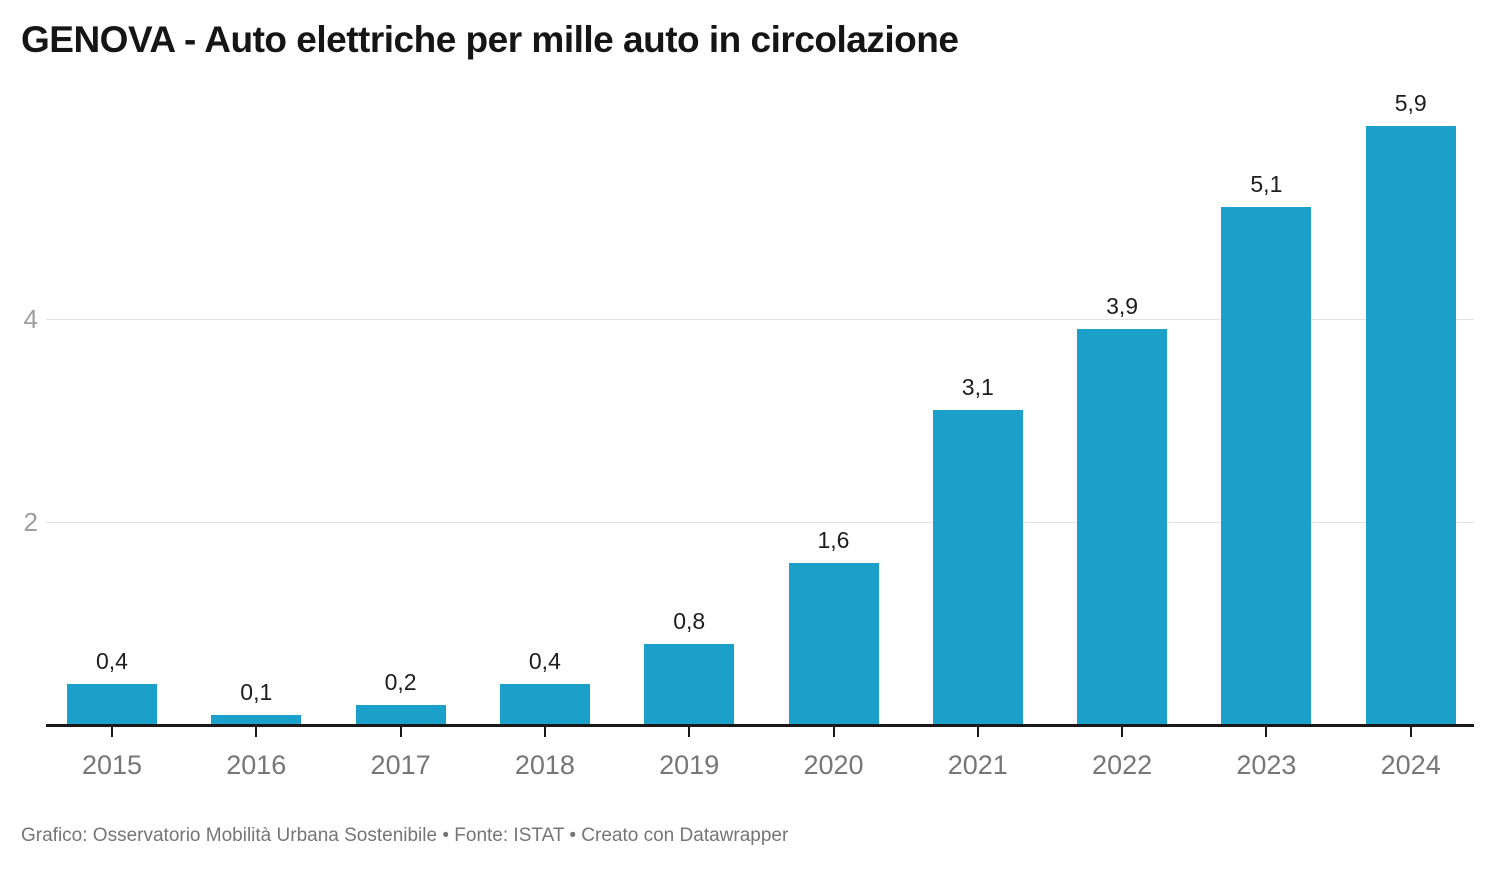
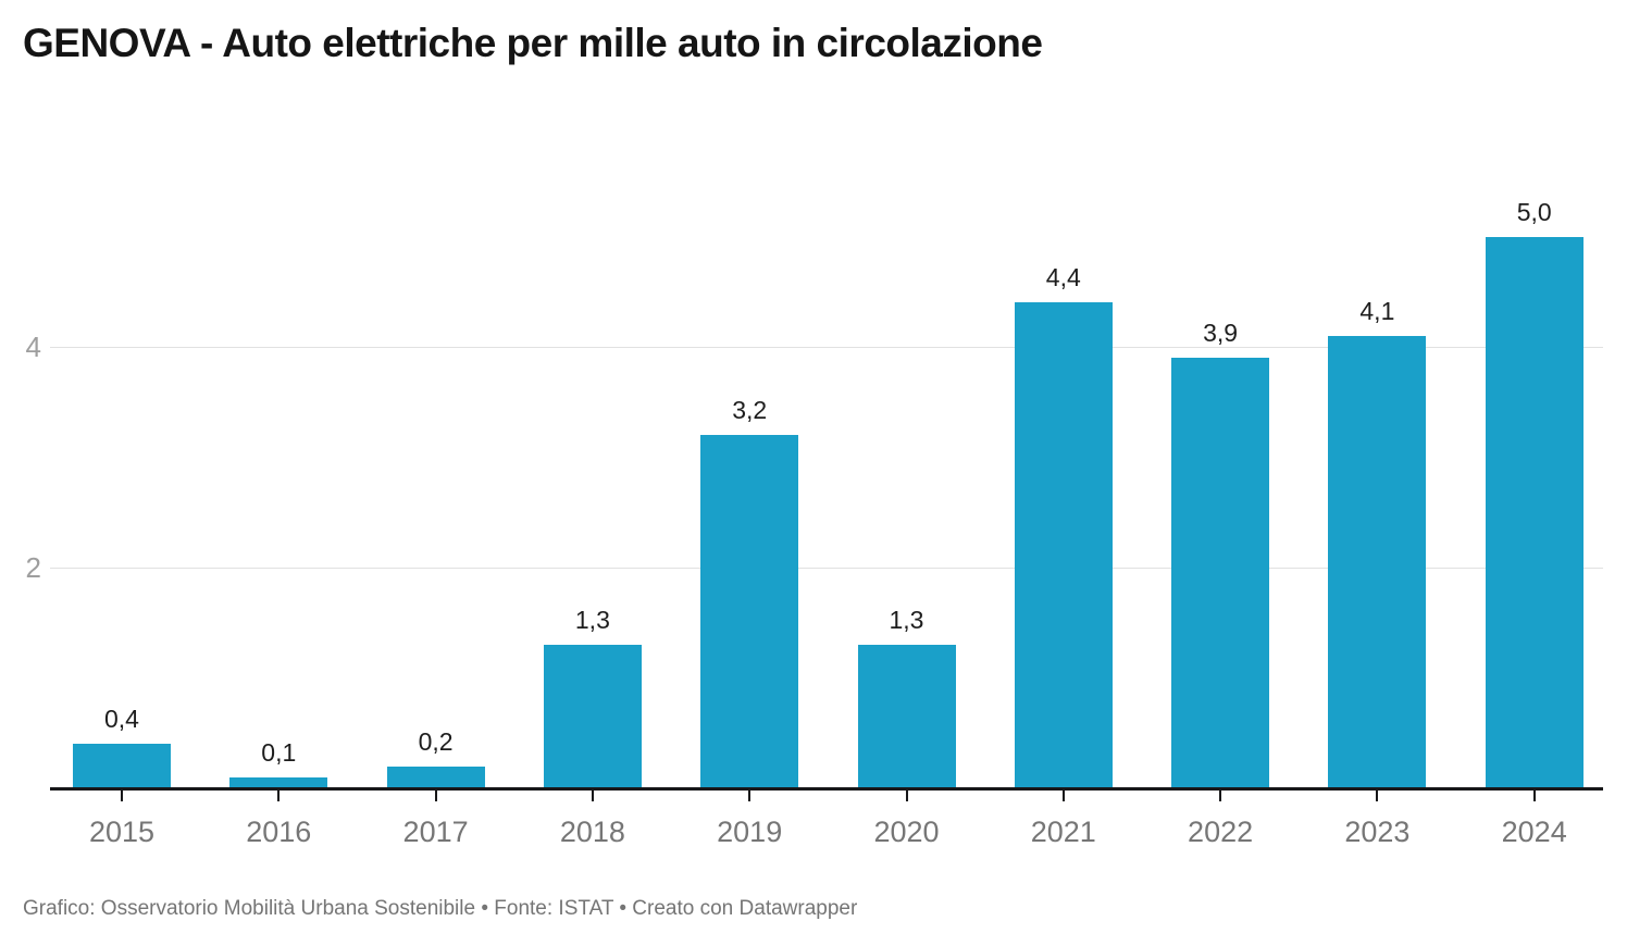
2018: 0,4 -> 1,3
2019: 0,8 -> 3,2
2020: 1,6 -> 1,3
2021: 3,1 -> 4,4
2023: 5,1 -> 4,1
2024: 5,9 -> 5,0
